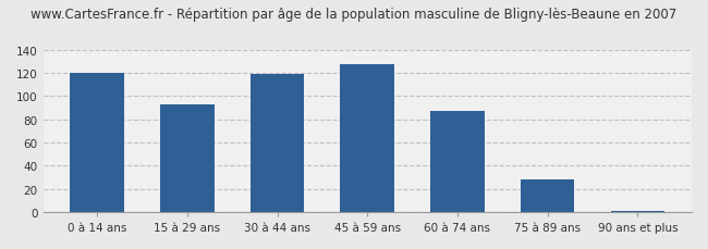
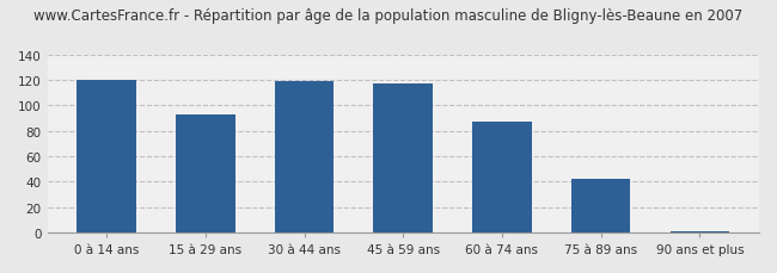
45 à 59 ans: 127 -> 117
75 à 89 ans: 28 -> 42
